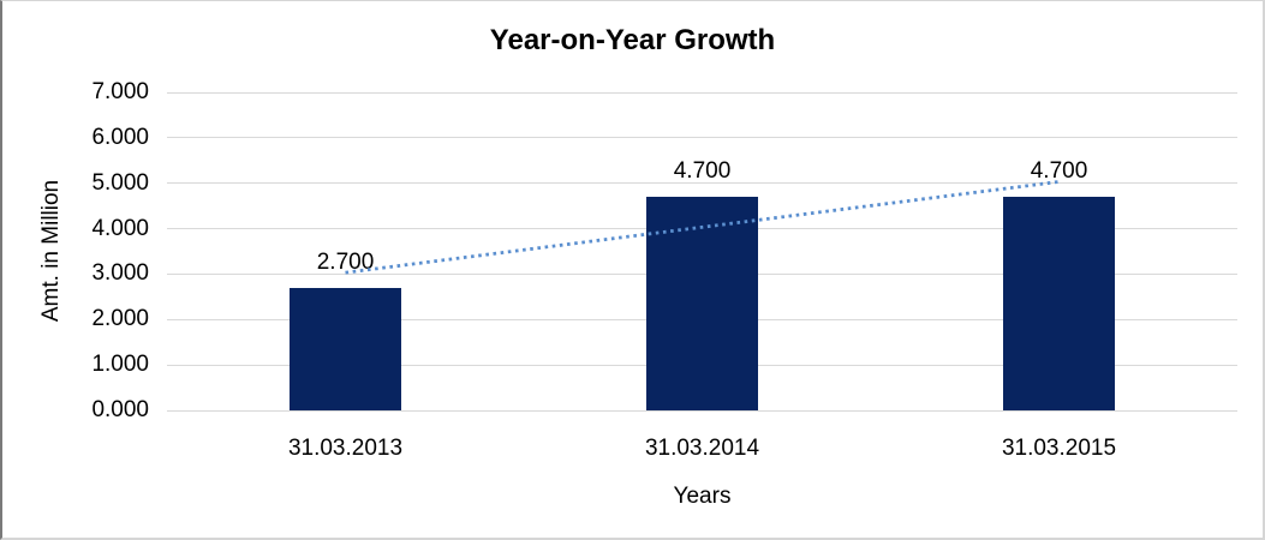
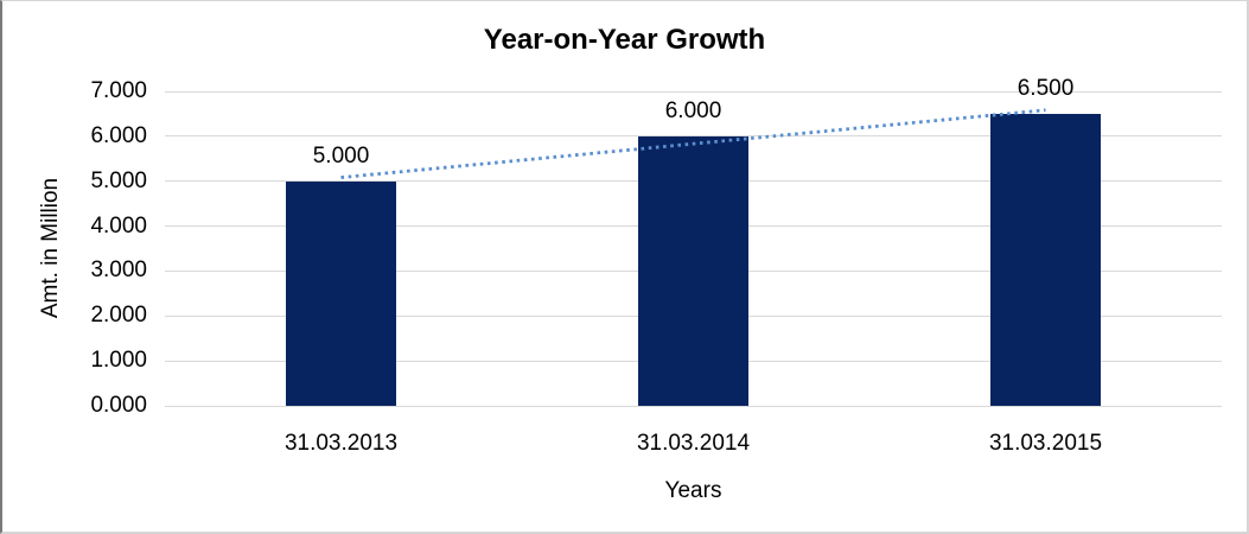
31.03.2013: 2.700 -> 5.000
31.03.2014: 4.700 -> 6.000
31.03.2015: 4.700 -> 6.500
